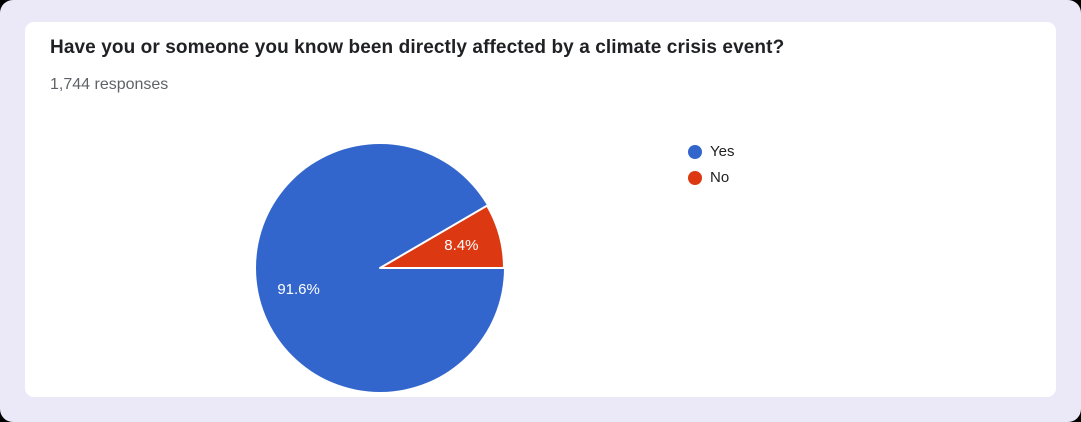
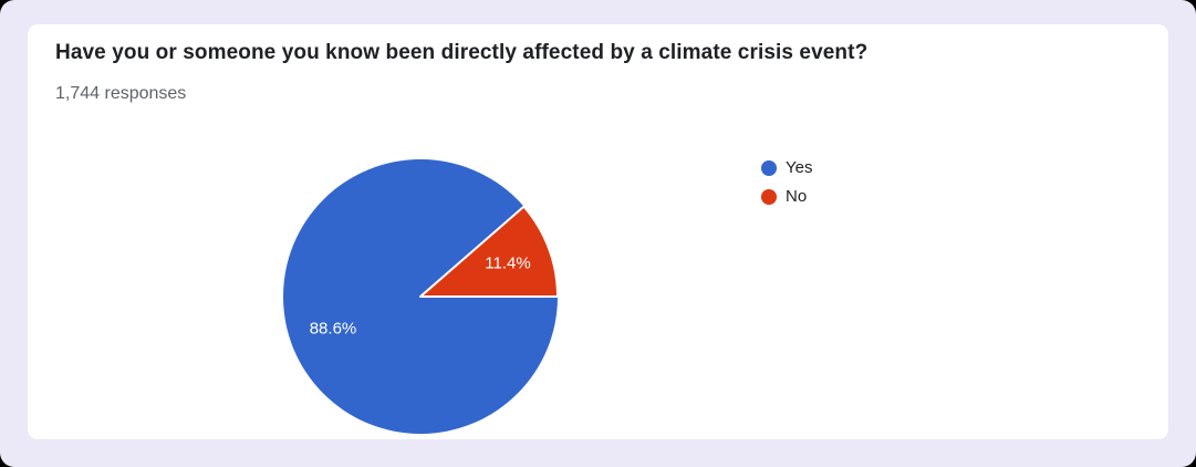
Yes: 91.6% -> 88.6%
No: 8.4% -> 11.4%
